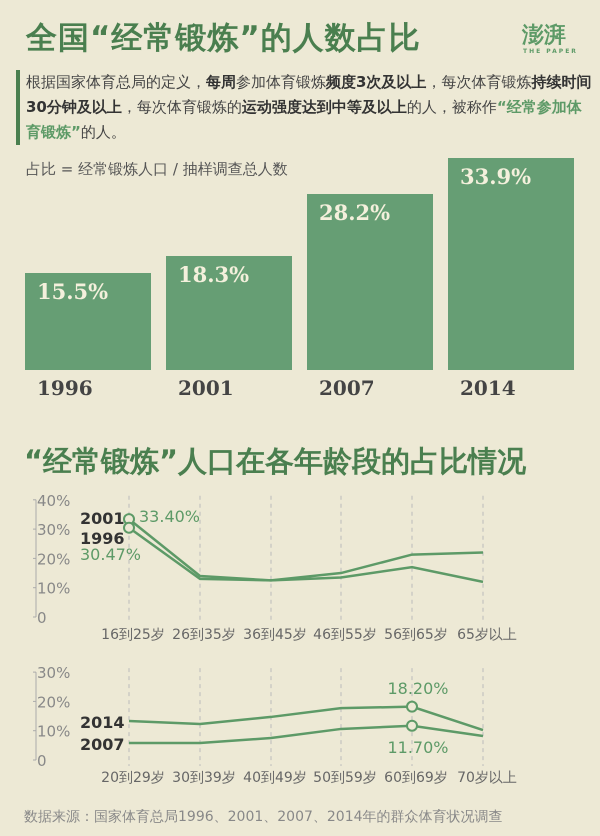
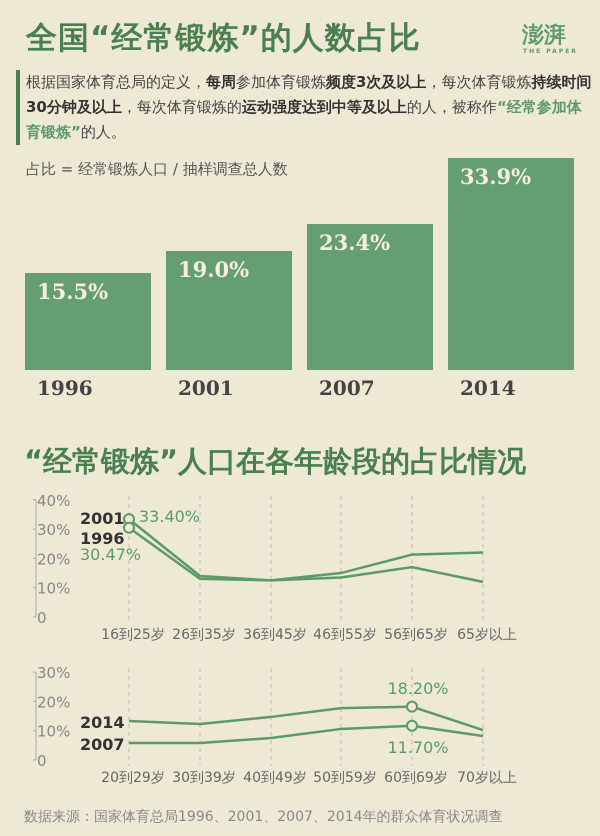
全国“经常锻炼”的人数占比/2001: 18.3% -> 19.0%
全国“经常锻炼”的人数占比/2007: 28.2% -> 23.4%
